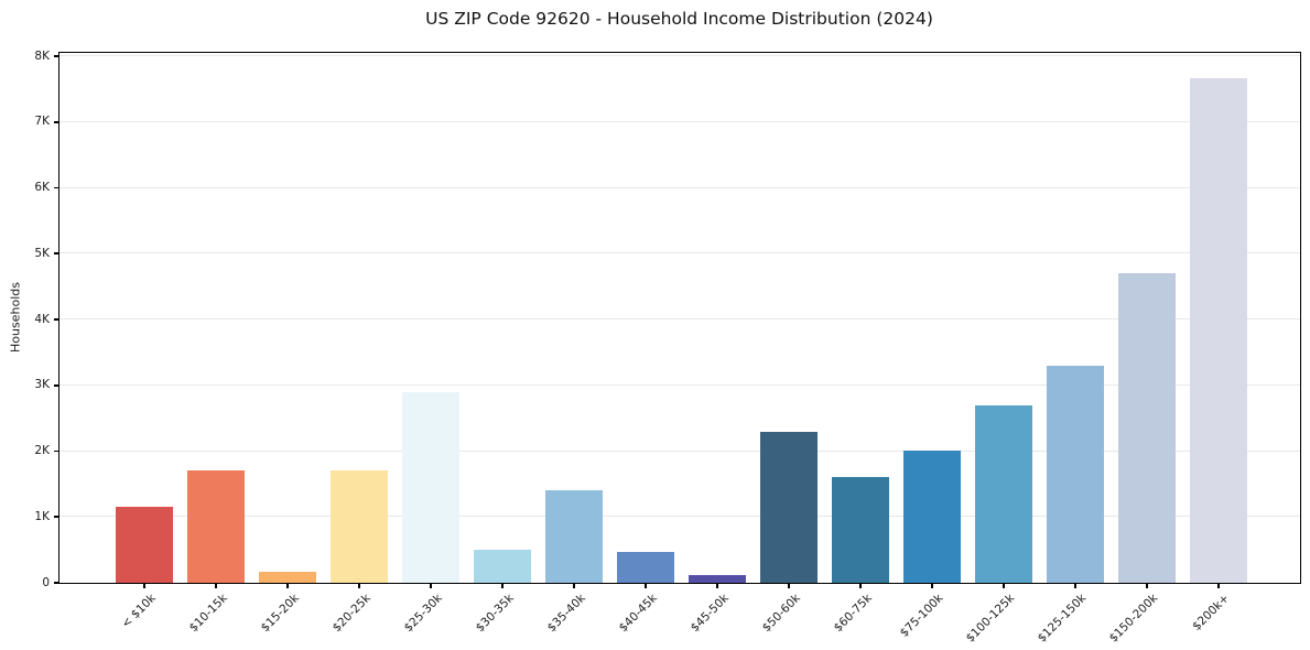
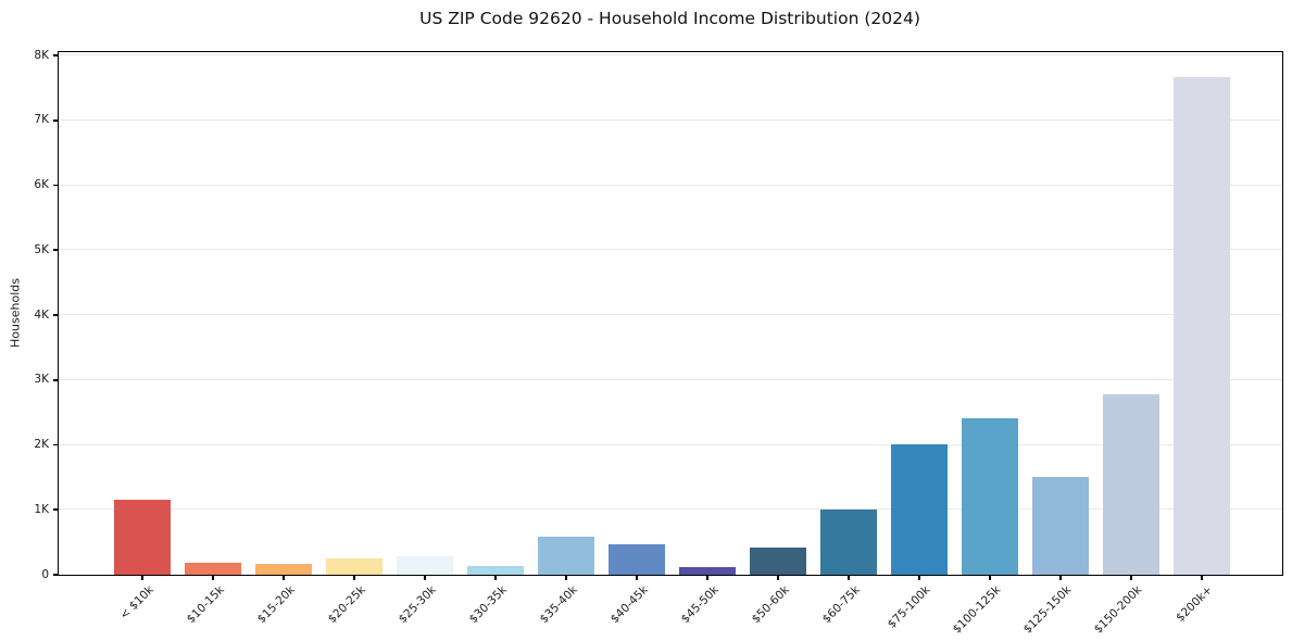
$10-15k: 1.7K -> 0.2K
$20-25k: 1.7K -> 0.2K
$25-30k: 2.9K -> 0.3K
$30-35k: 0.5K -> 0.1K
$35-40k: 1.4K -> 0.6K
$50-60k: 2.3K -> 0.4K
$60-75k: 1.6K -> 1.0K
$100-125k: 2.7K -> 2.4K
$125-150k: 3.3K -> 1.5K
$150-200k: 4.7K -> 2.8K
